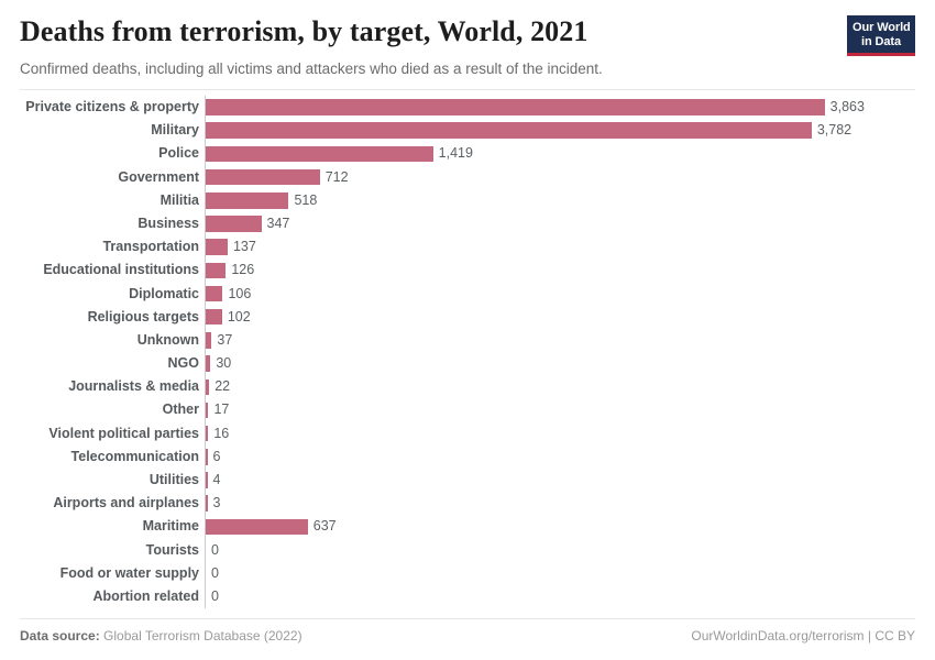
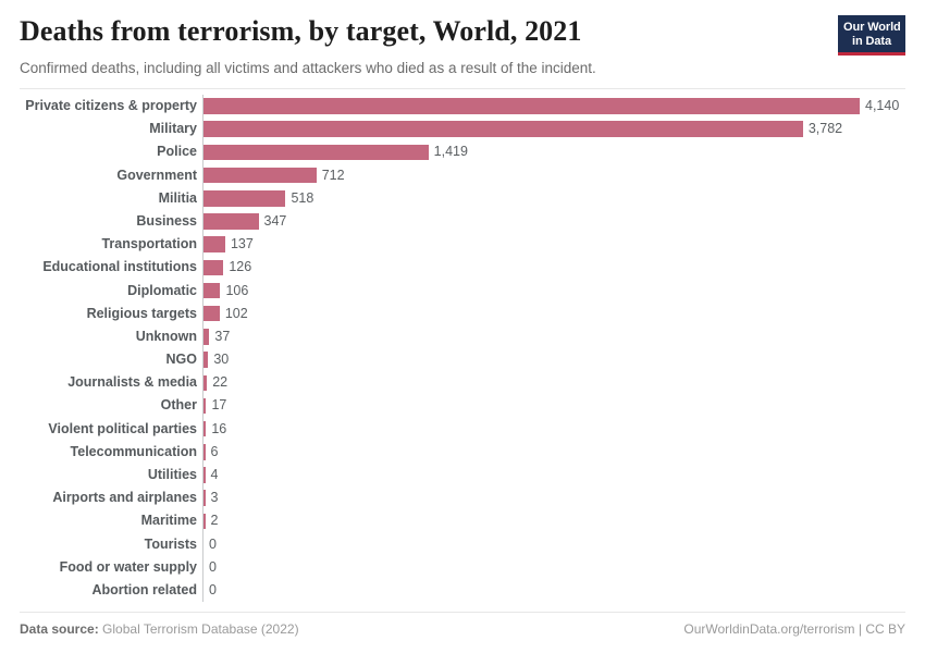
Private citizens & property: 3,863 -> 4,140
Maritime: 637 -> 2
